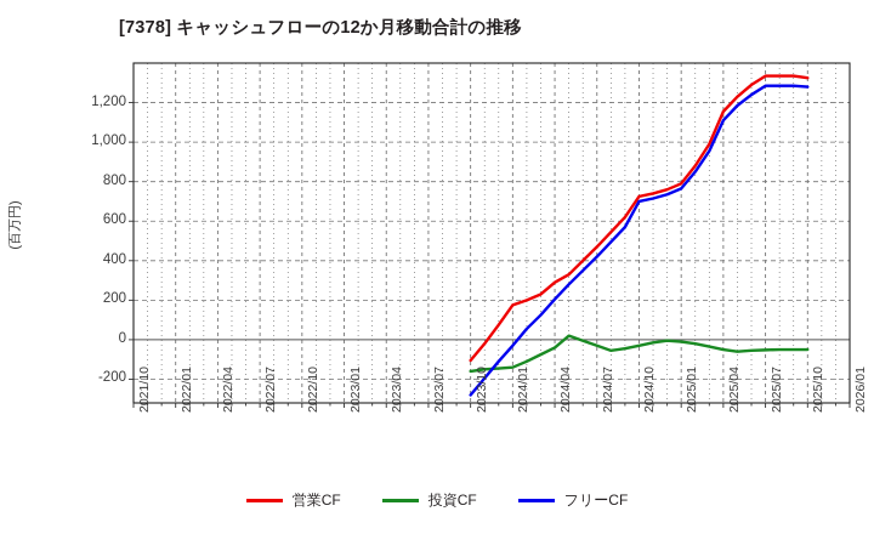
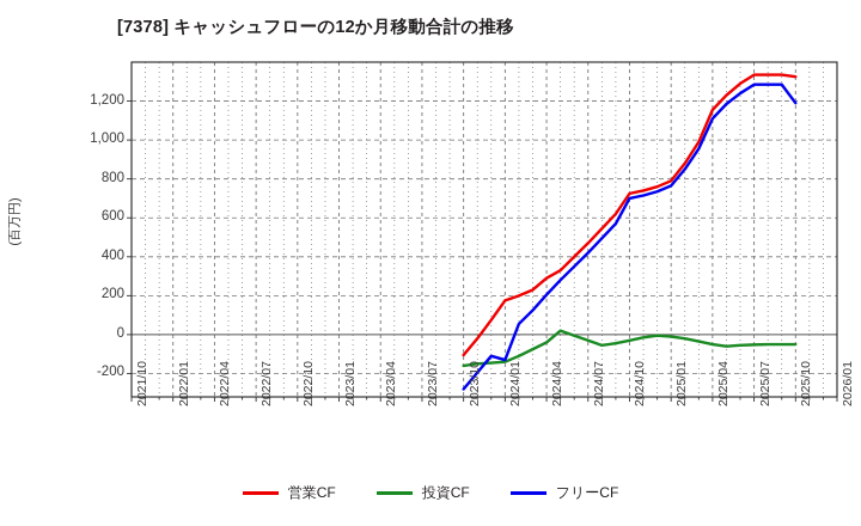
フリーCF/2024/01: -30 -> -130
フリーCF/2025/10: 1280 -> 1190
